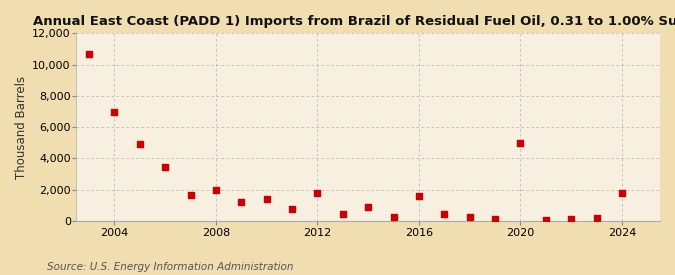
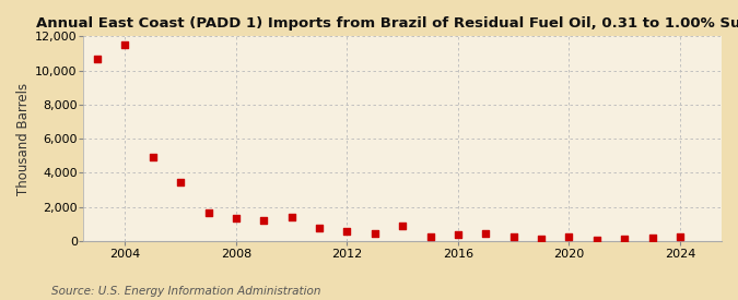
2004: 7,000 -> 11,500
2008: 2,000 -> 1,400
2012: 1,800 -> 600
2016: 1,600 -> 400
2020: 5,000 -> 300
2024: 1,800 -> 300
